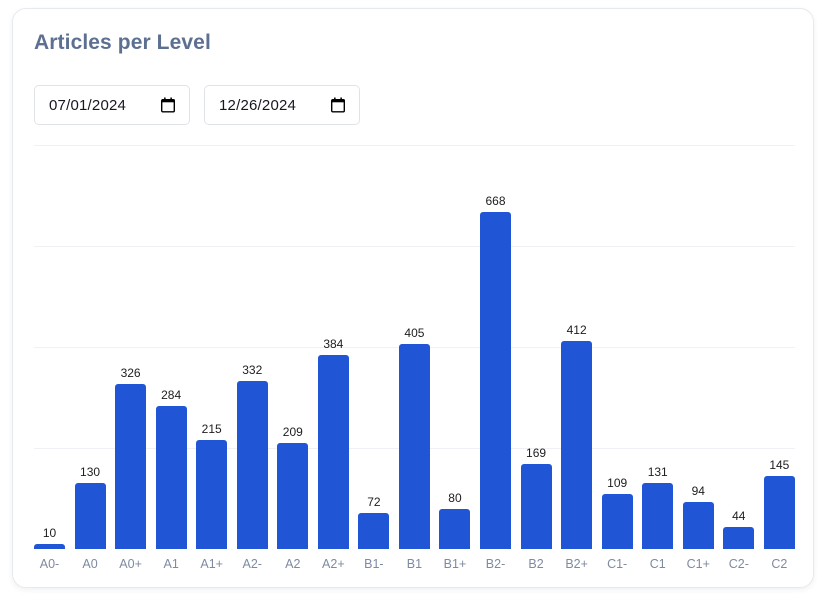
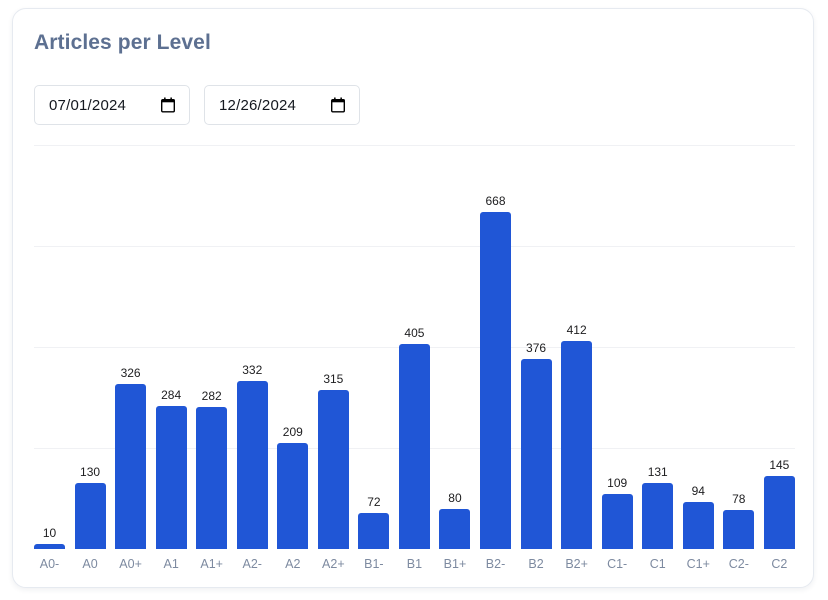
A1+: 215 -> 282
A2+: 384 -> 315
B2: 169 -> 376
C2-: 44 -> 78
